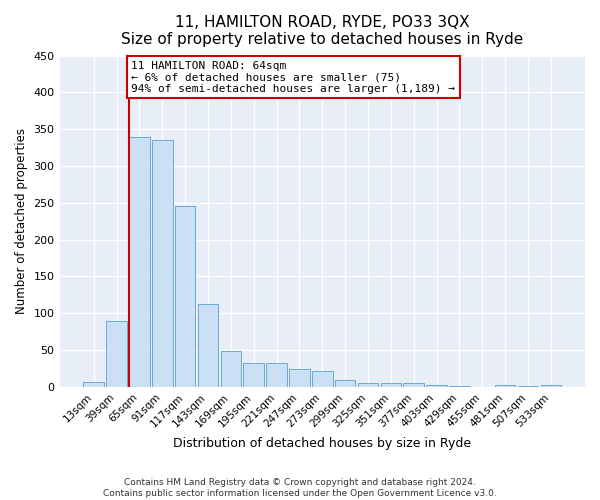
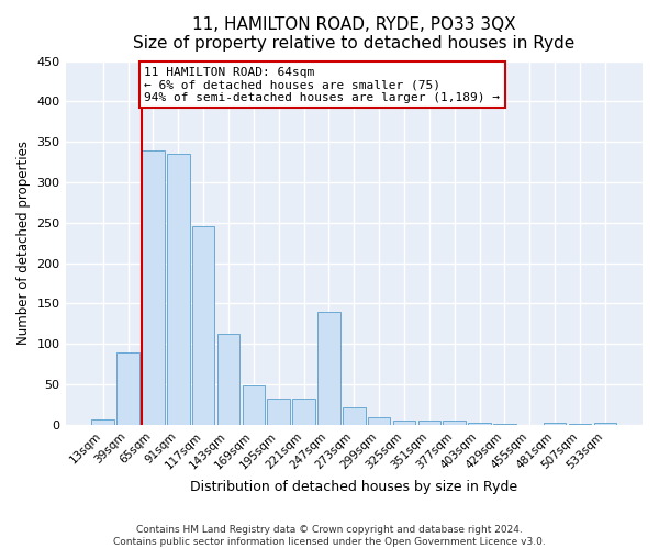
247sqm: 25 -> 140
